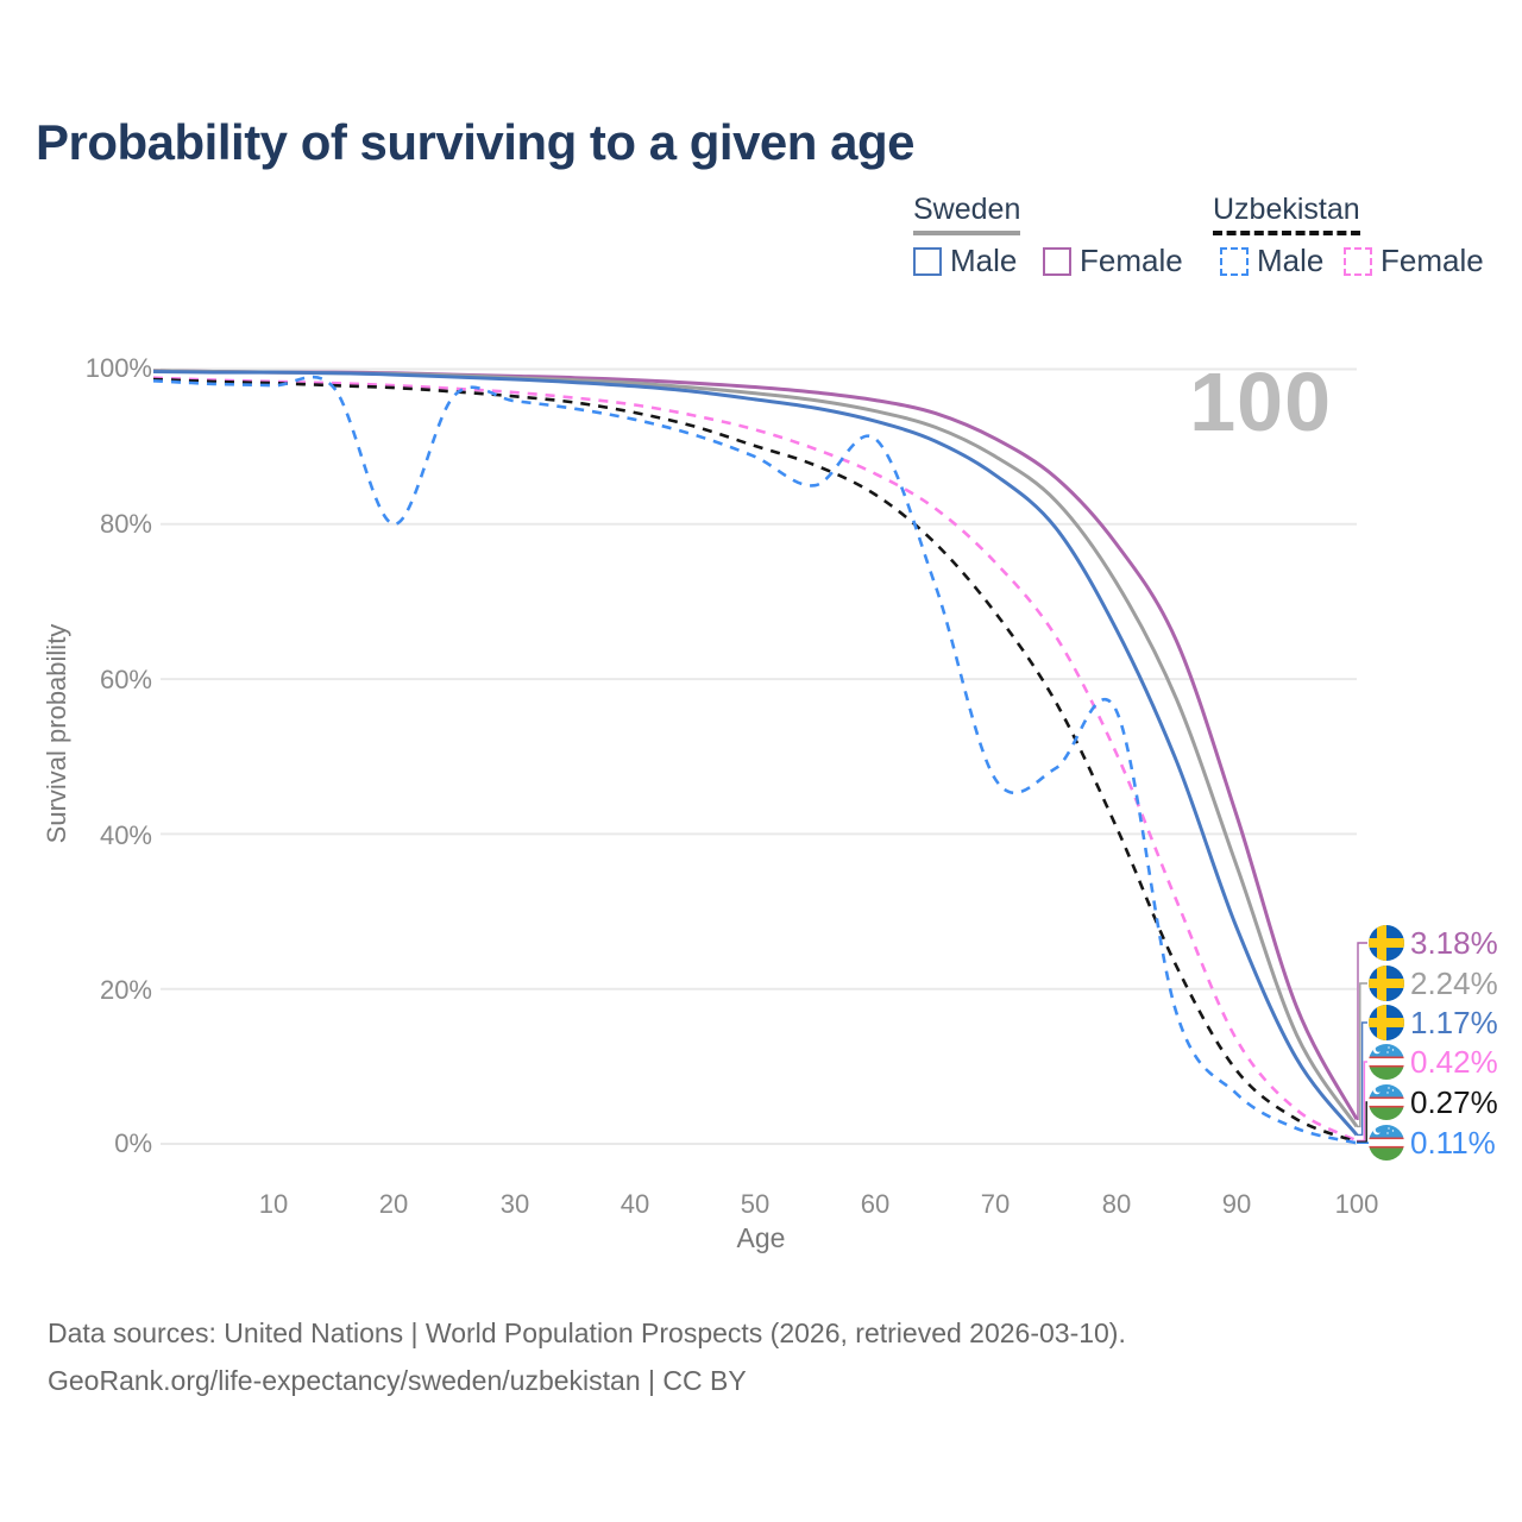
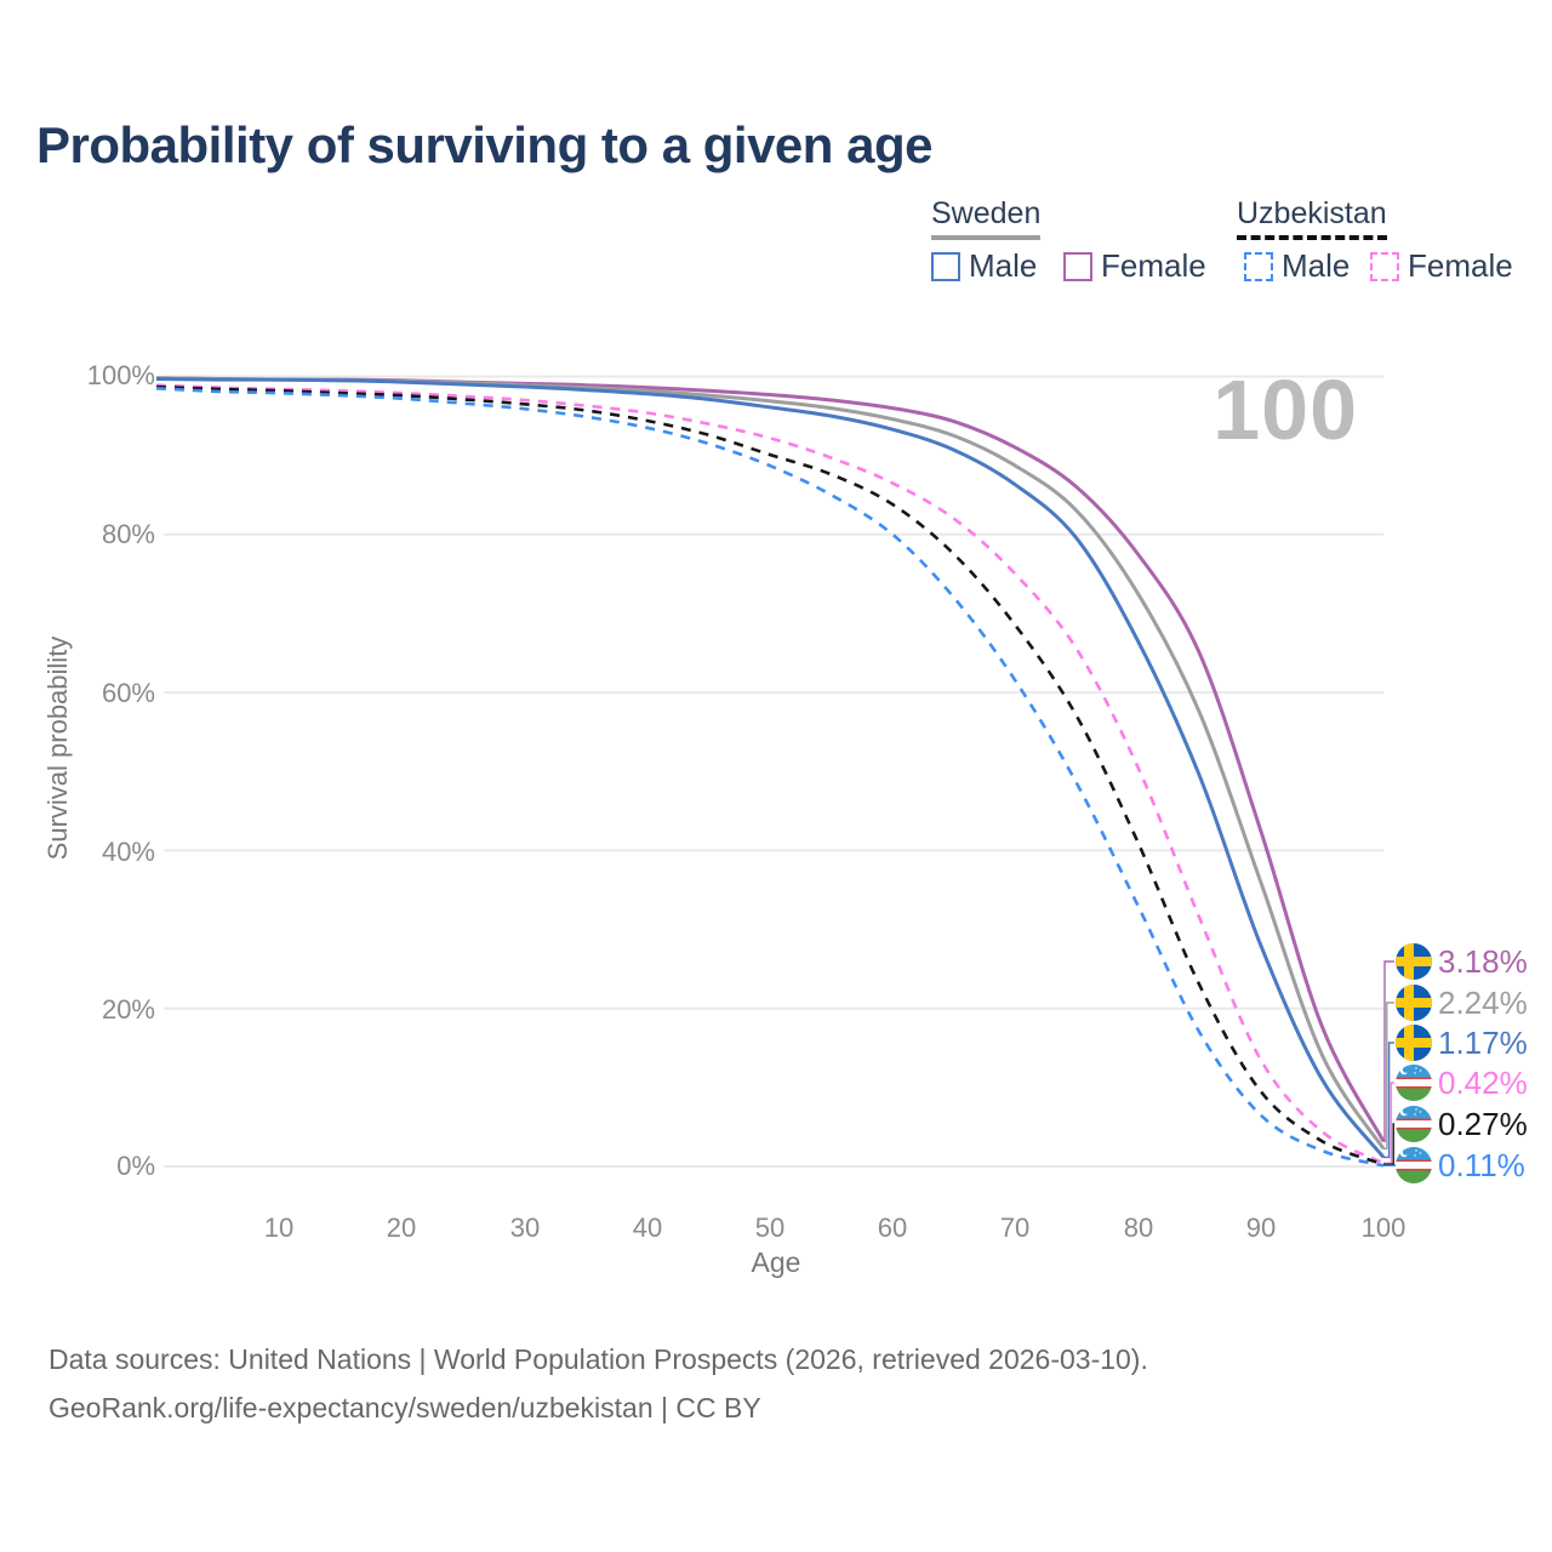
Uzbekistan Male/20: 80% -> 97%
Uzbekistan Male/60: 91% -> 80%
Uzbekistan Male/70: 47% -> 62%
Uzbekistan Male/80: 56% -> 33%
